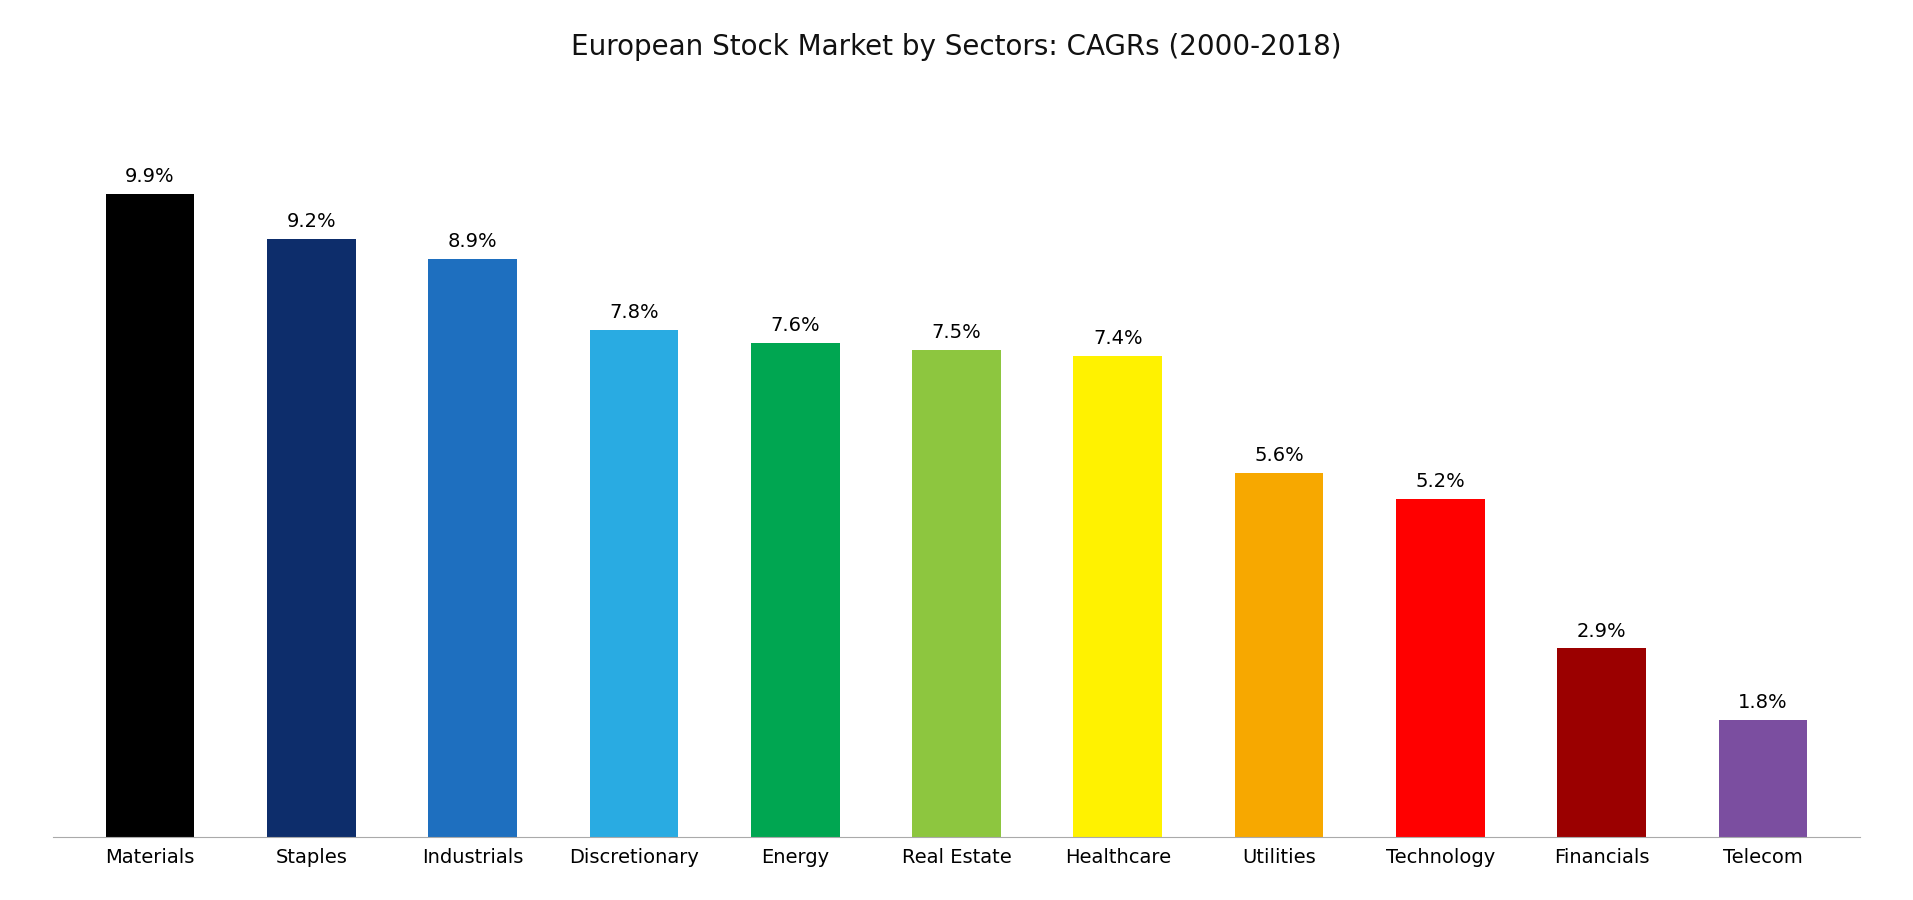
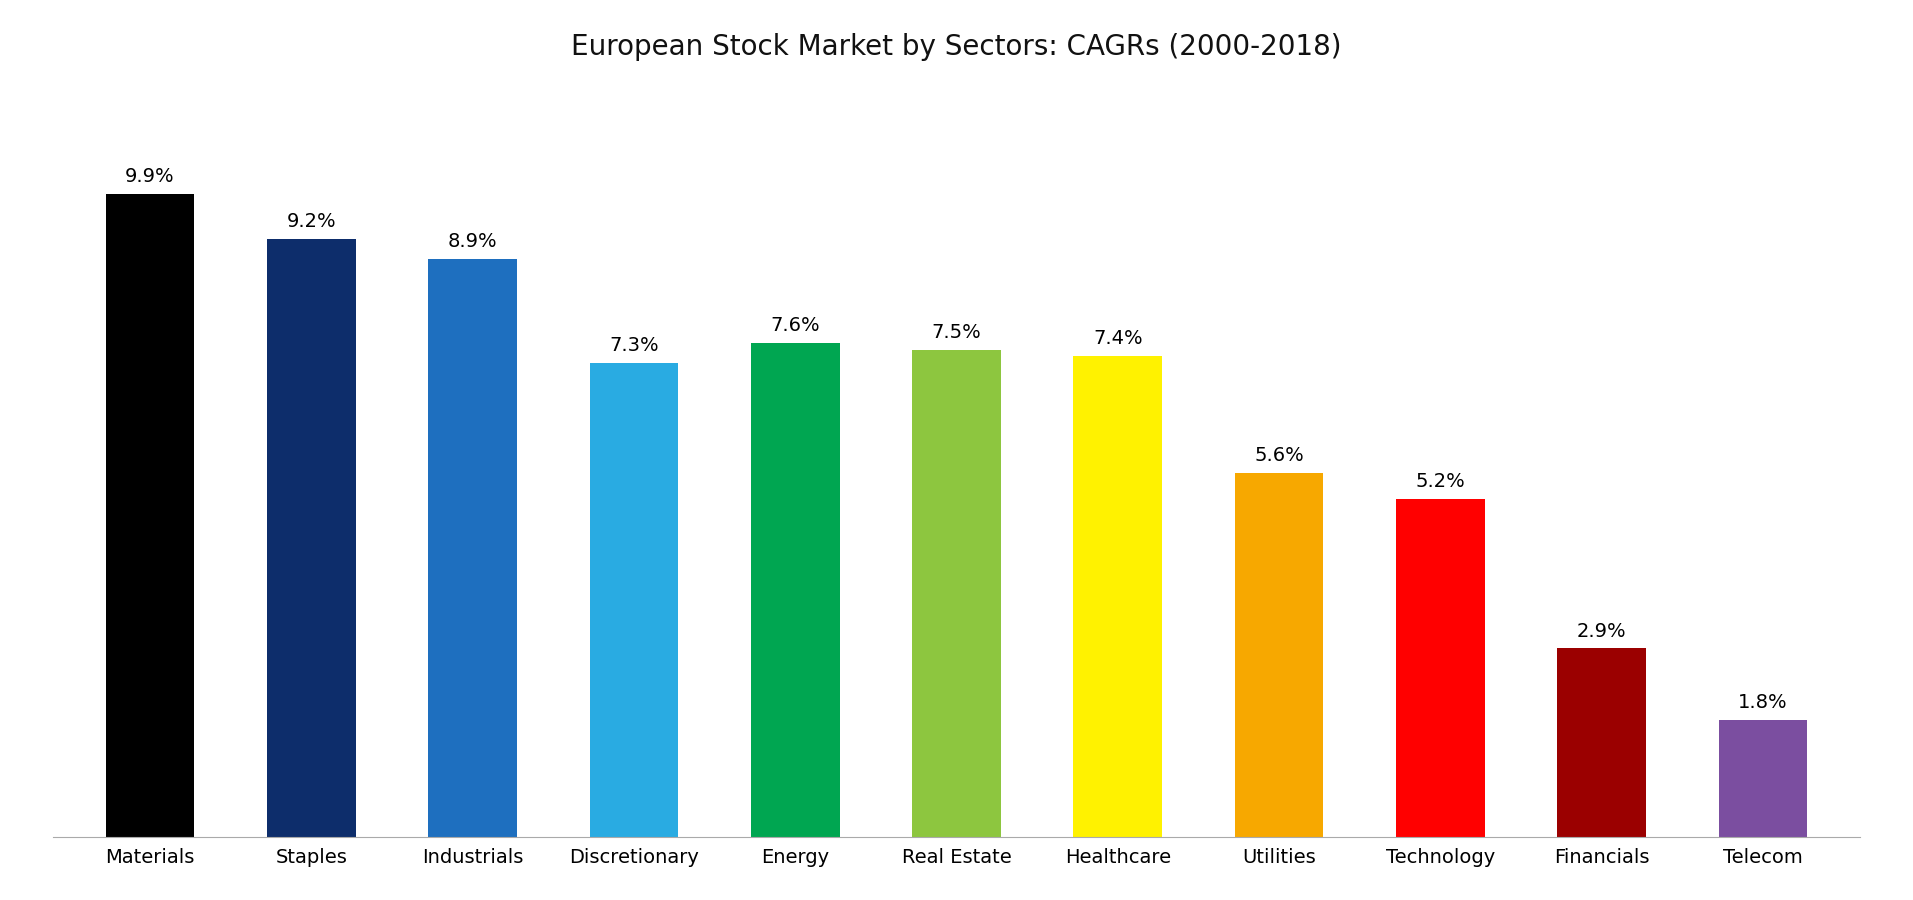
Discretionary: 7.8% -> 7.3%
